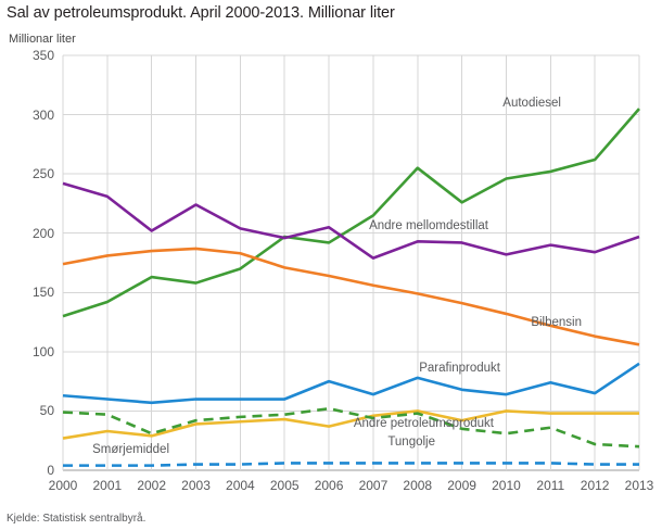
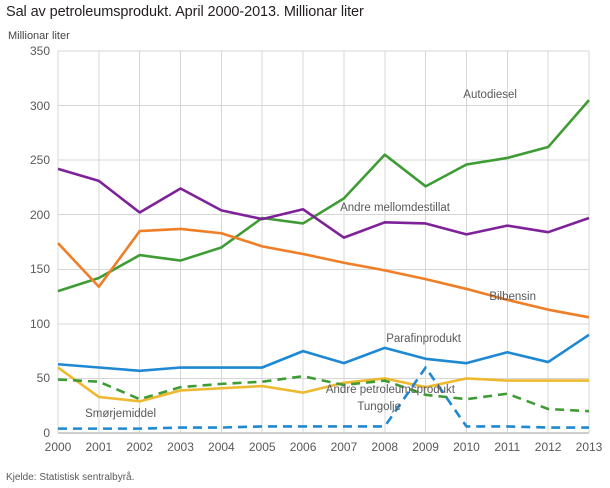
Andre petroleumsprodukt/2000: 27 -> 60
Bilbensin/2001: 181 -> 134
Smørjemiddel/2009: 6 -> 60
